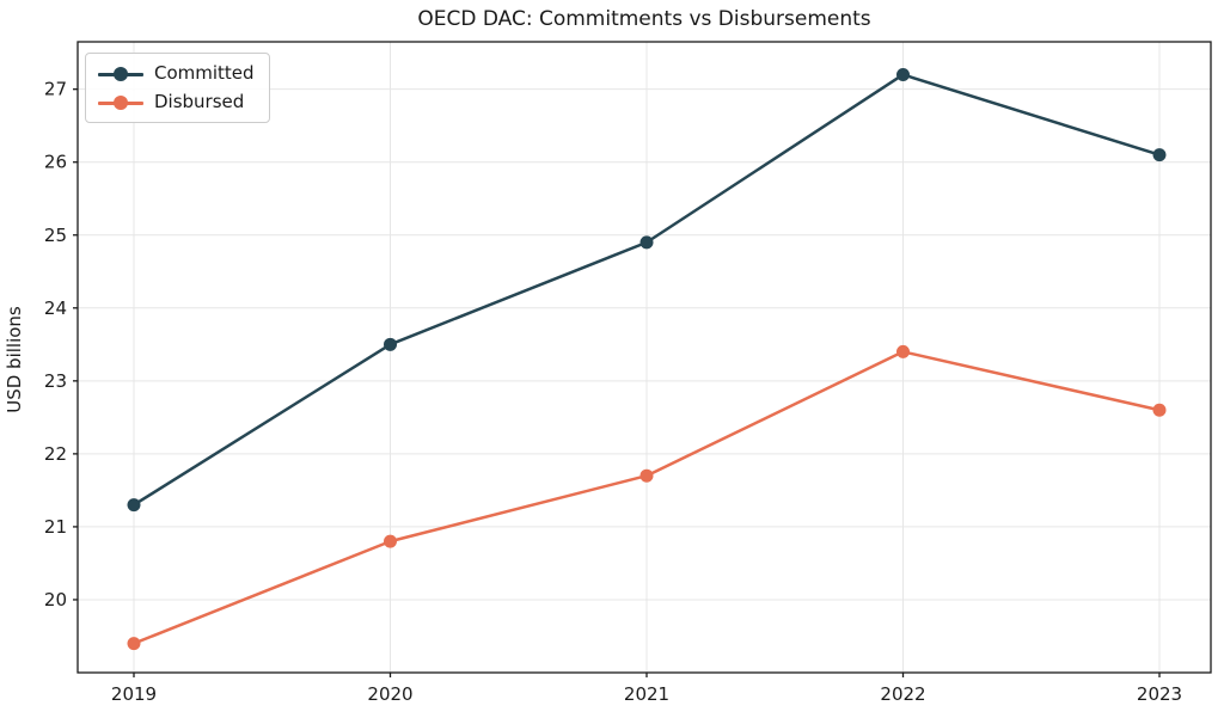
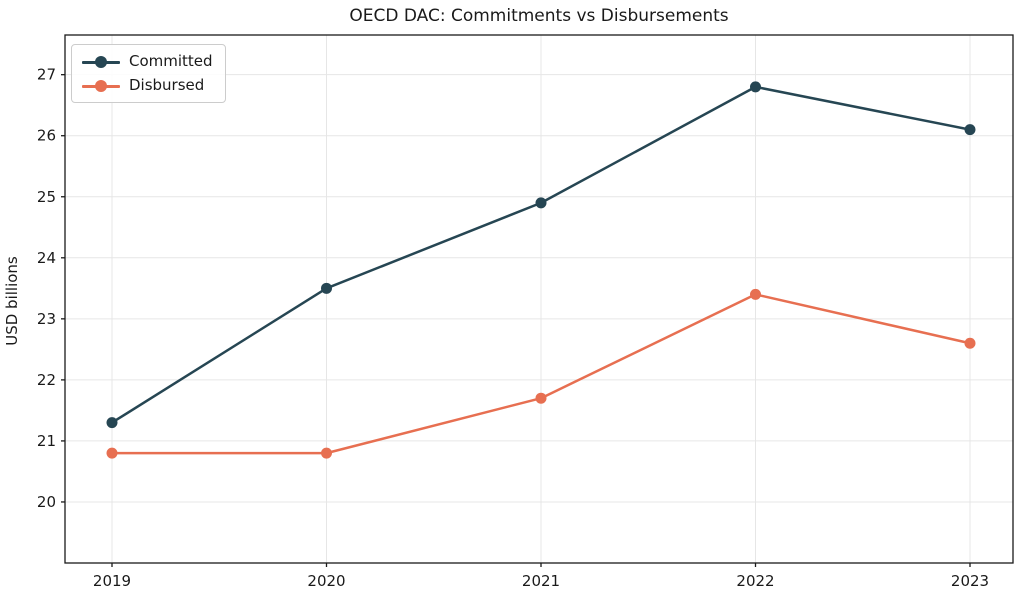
Disbursed/2019: 19.4 -> 20.8
Committed/2022: 27.2 -> 26.8
